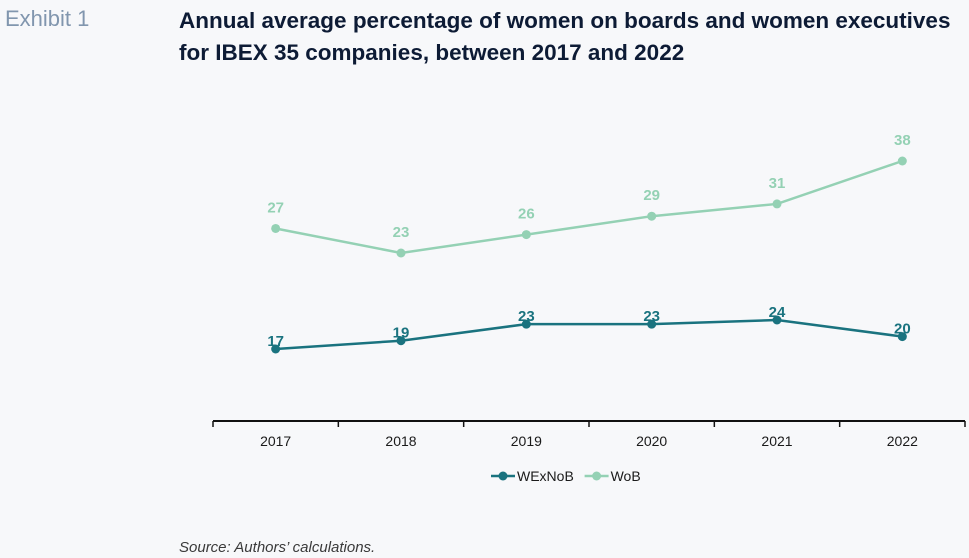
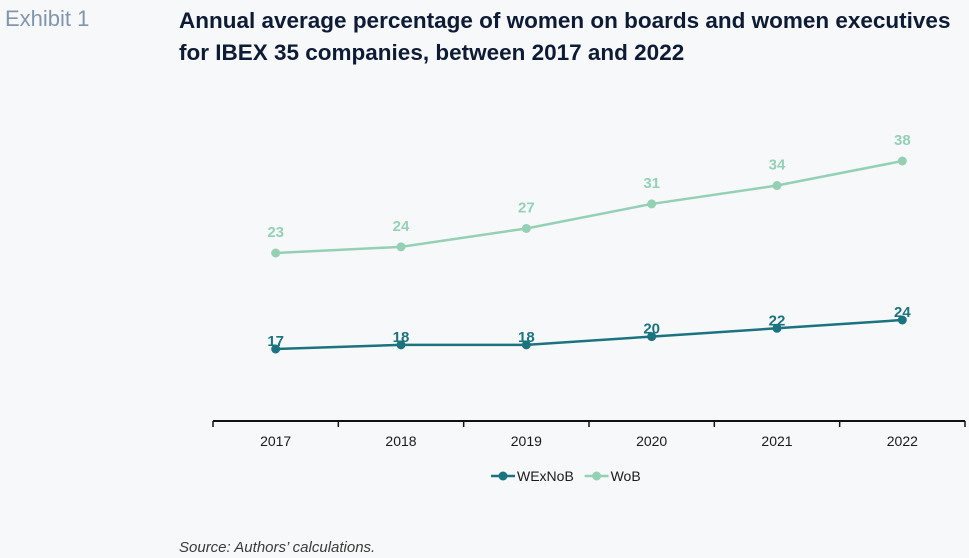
WoB/2017: 27 -> 23
WExNoB/2018: 19 -> 18
WoB/2018: 23 -> 24
WExNoB/2019: 23 -> 18
WoB/2019: 26 -> 27
WExNoB/2020: 23 -> 20
WoB/2020: 29 -> 31
WExNoB/2021: 24 -> 22
WoB/2021: 31 -> 34
WExNoB/2022: 20 -> 24
